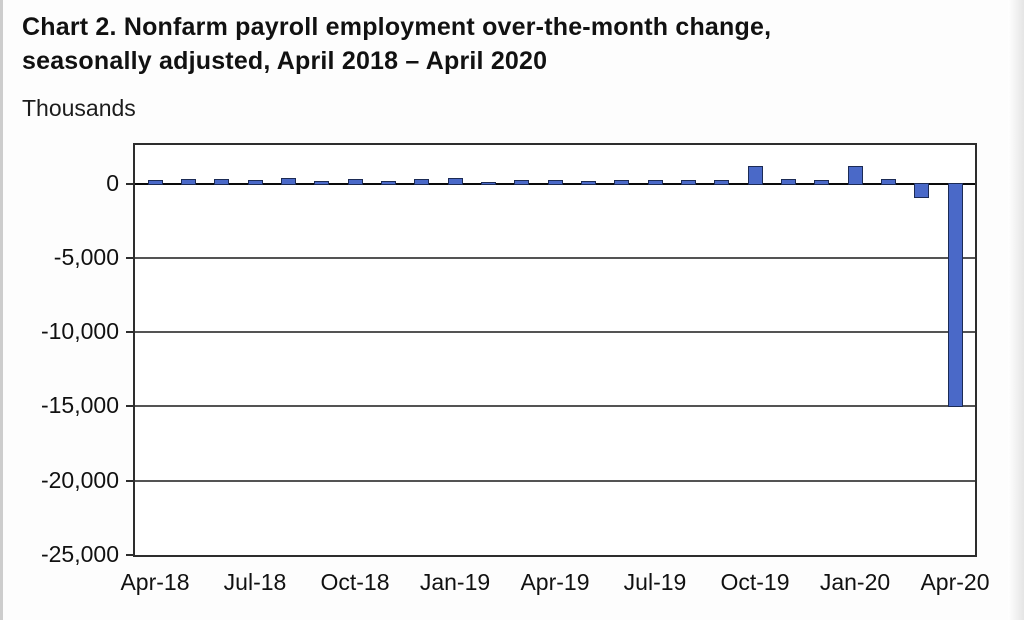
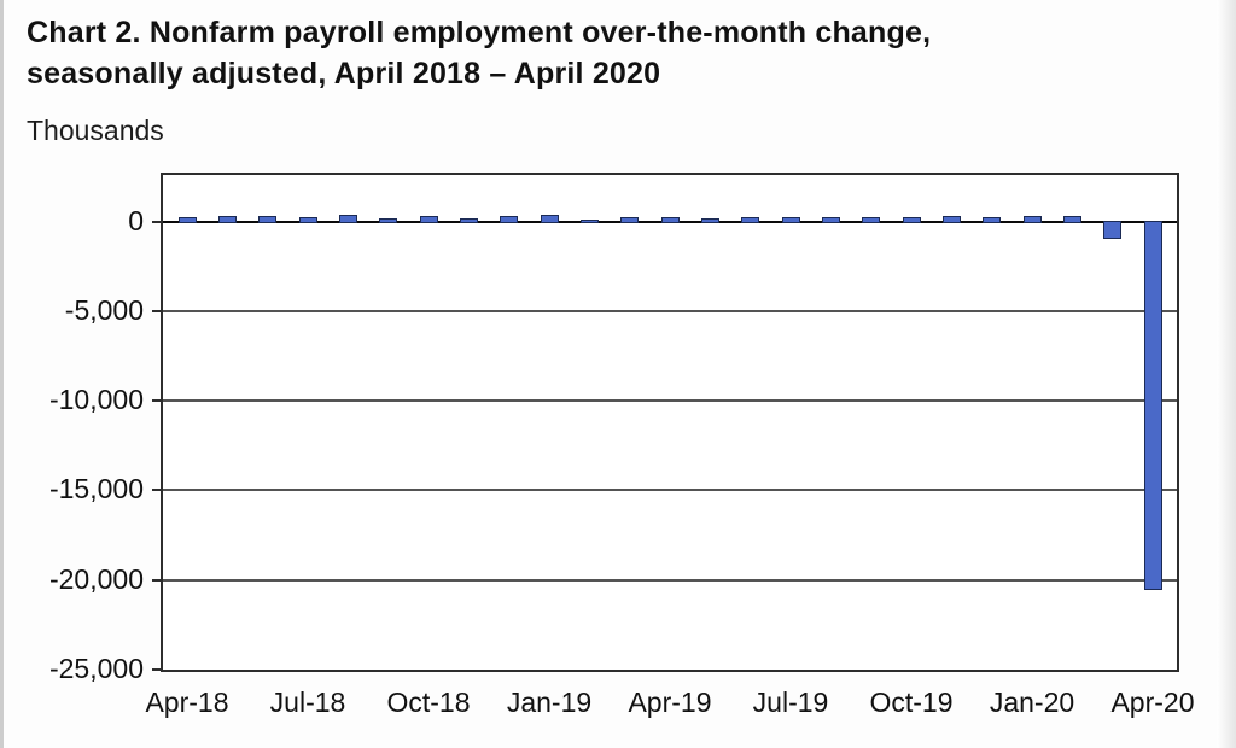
Oct-19: 1100 -> 200
Jan-20: 1100 -> 200
Apr-20: -15000 -> -20500
